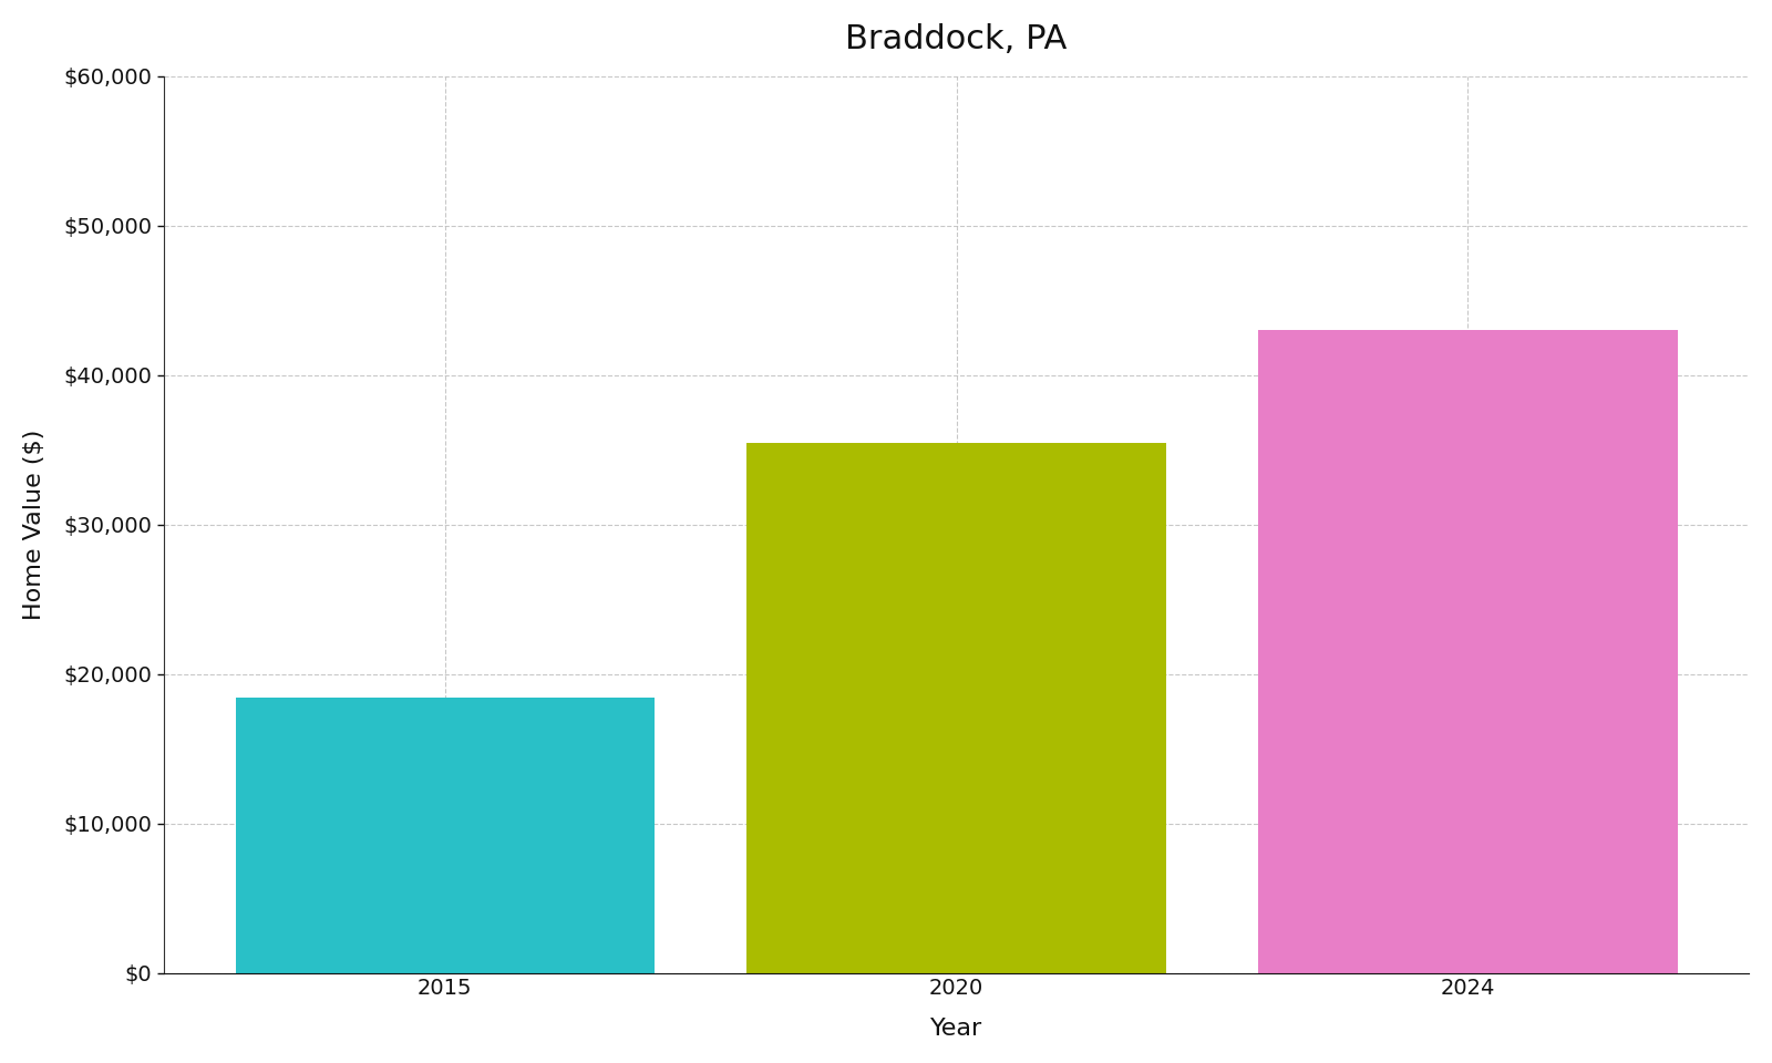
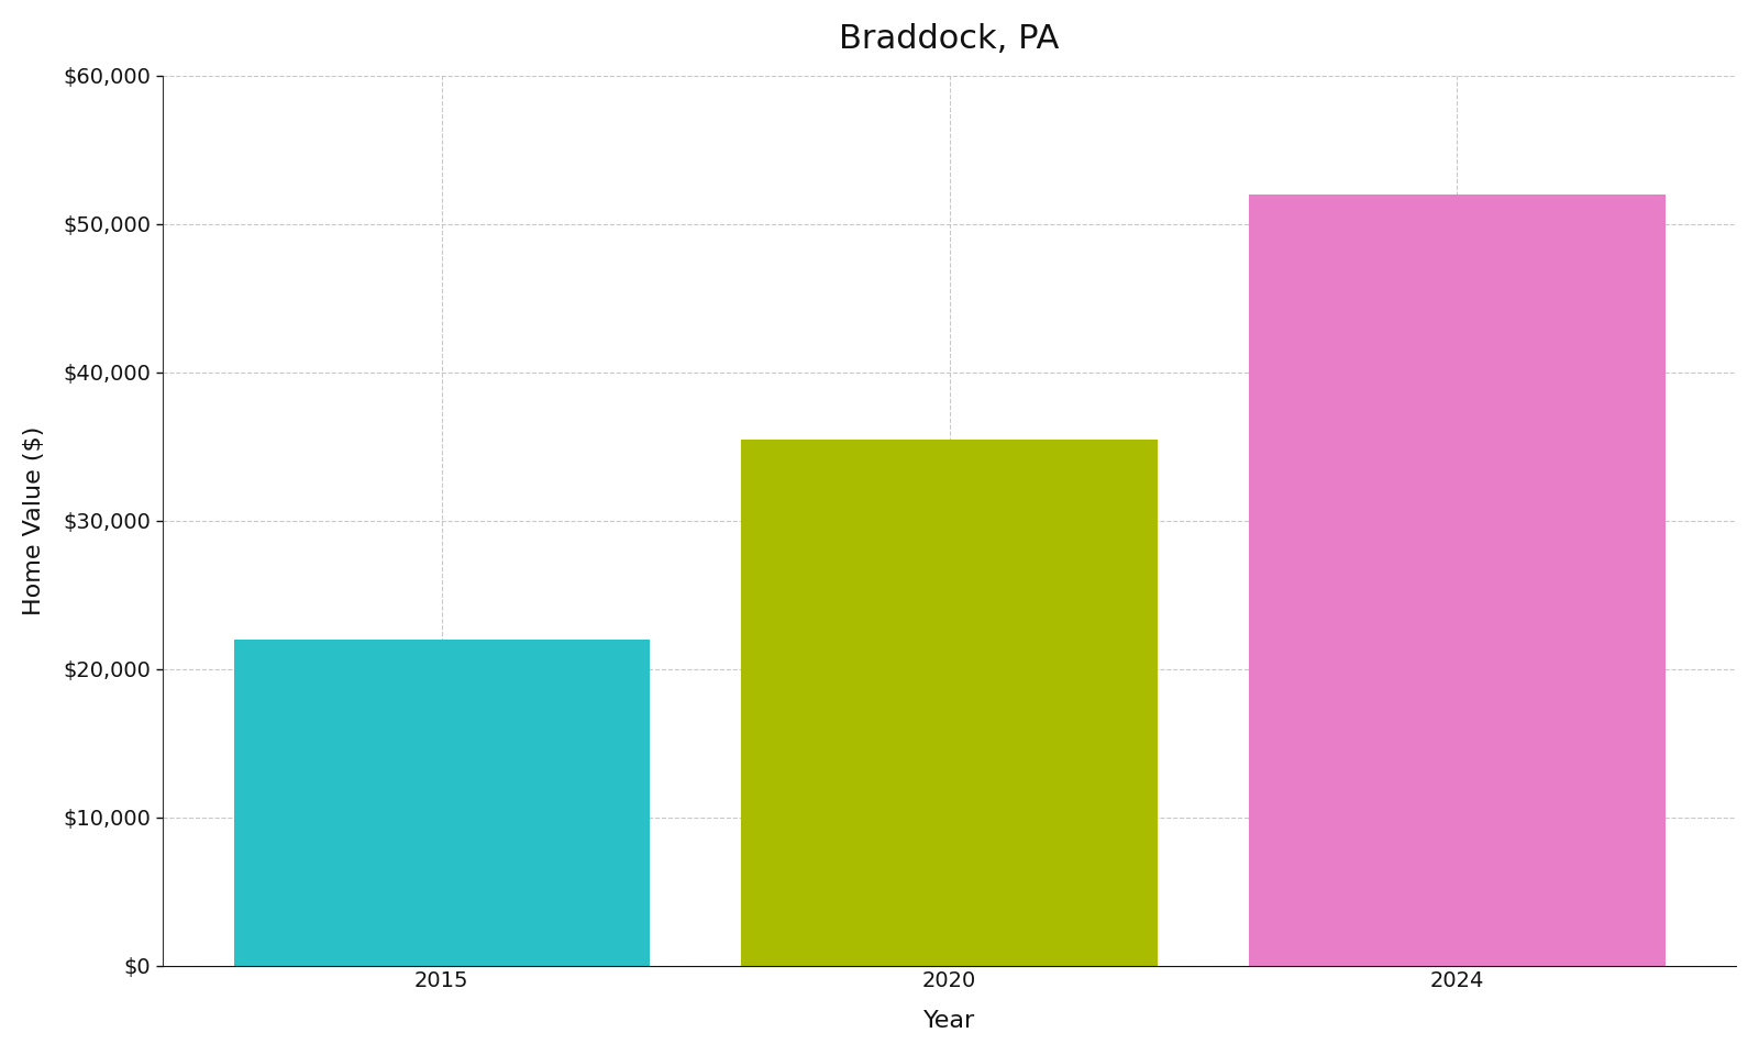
2015: $18,400 -> $22,000
2024: $43,000 -> $52,000
